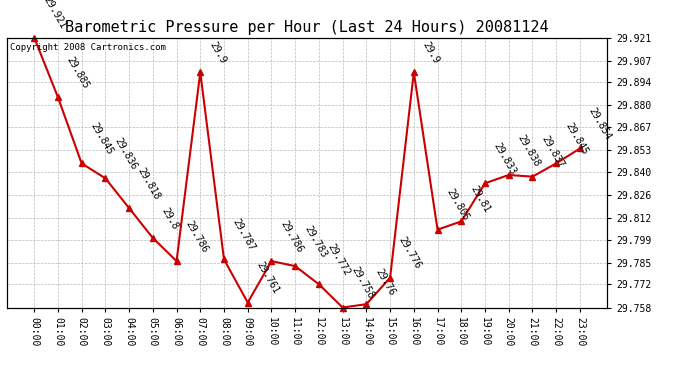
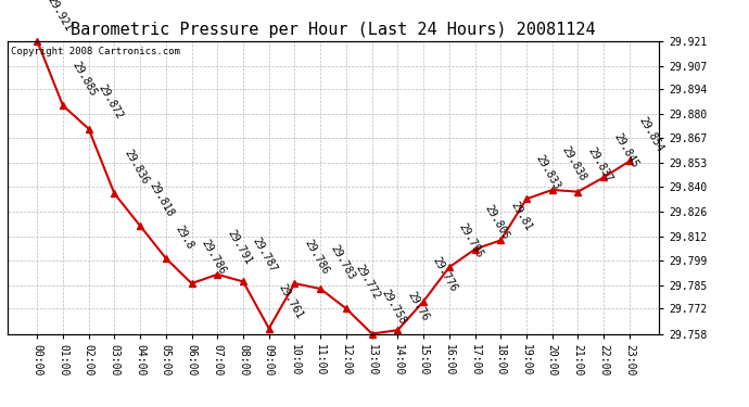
02:00: 29.845 -> 29.872
07:00: 29.9 -> 29.791
16:00: 29.9 -> 29.795
